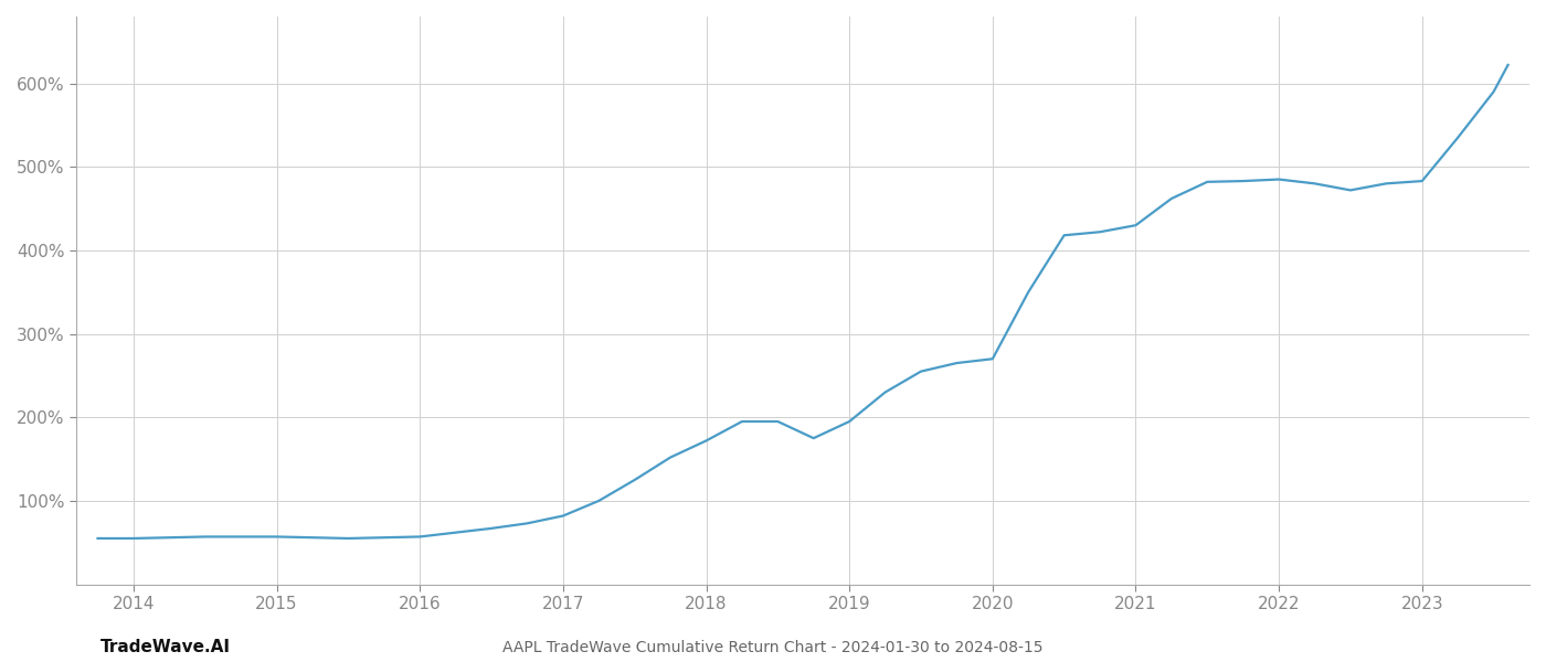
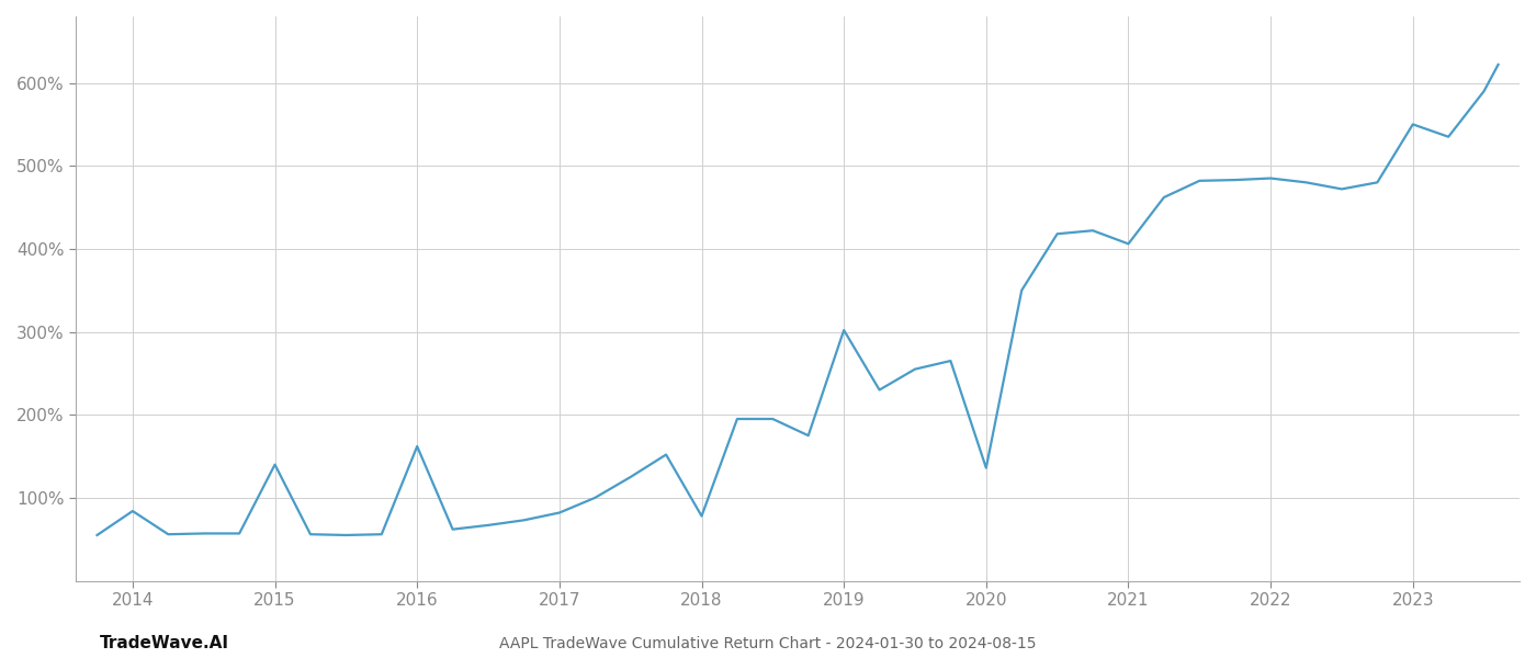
2014: 55% -> 84%
2015: 57% -> 140%
2016: 57% -> 162%
2018: 172% -> 78%
2019: 195% -> 302%
2020: 270% -> 136%
2021: 430% -> 406%
2023: 483% -> 550%
